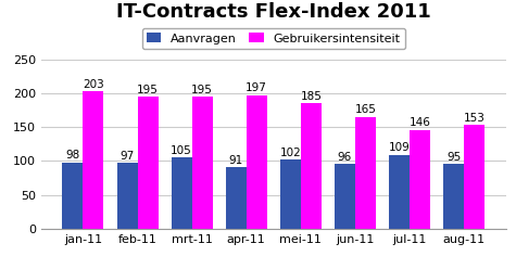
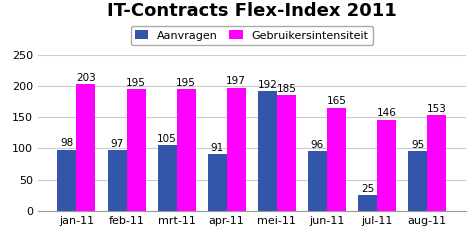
Aanvragen/mei-11: 102 -> 192
Aanvragen/jul-11: 109 -> 25
